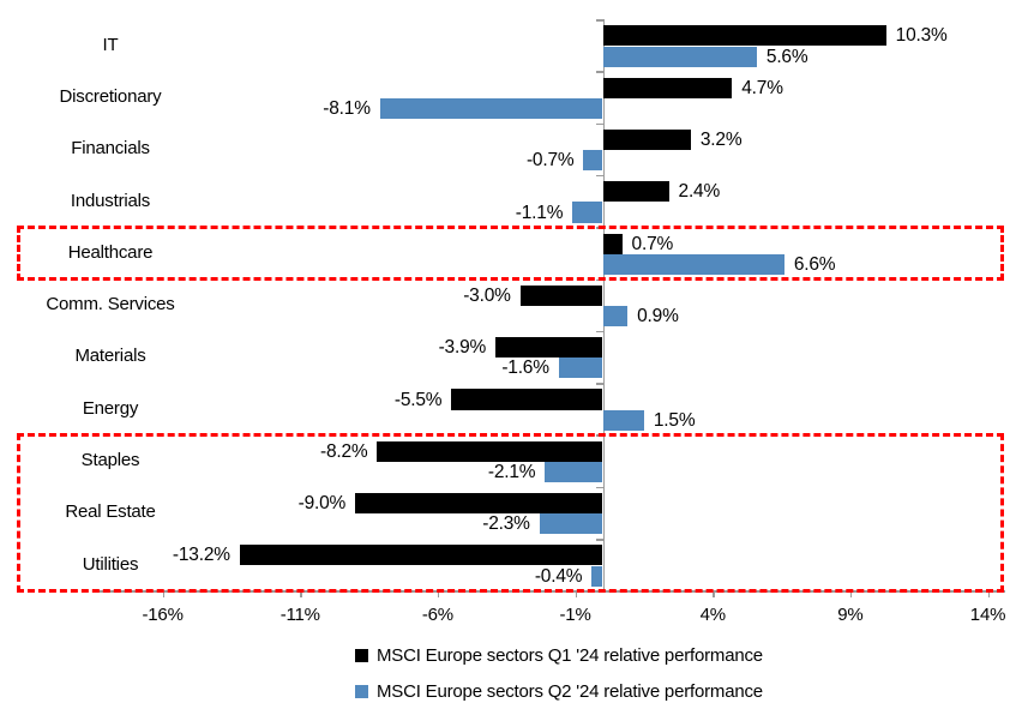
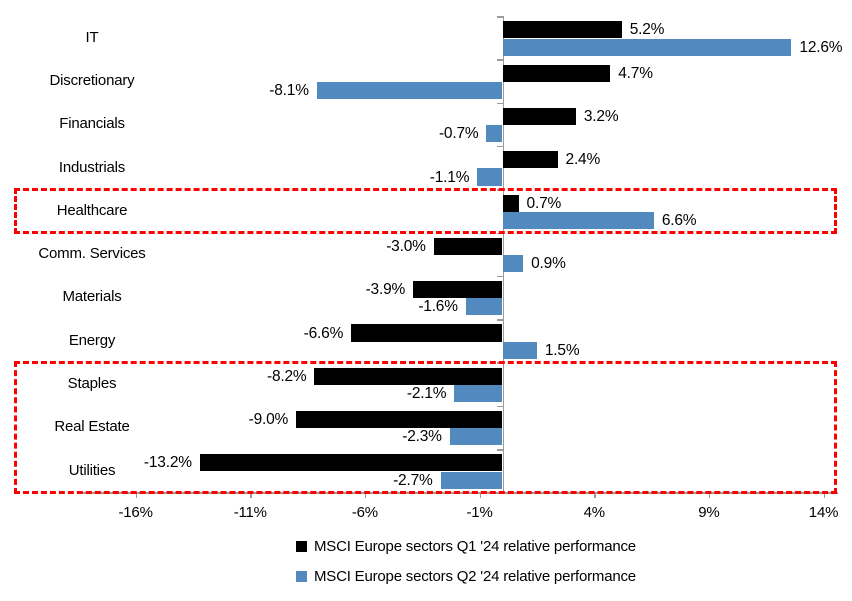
MSCI Europe sectors Q1 '24 relative performance/IT: 10.3% -> 5.2%
MSCI Europe sectors Q2 '24 relative performance/IT: 5.6% -> 12.6%
MSCI Europe sectors Q1 '24 relative performance/Energy: -5.5% -> -6.6%
MSCI Europe sectors Q2 '24 relative performance/Utilities: -0.4% -> -2.7%
